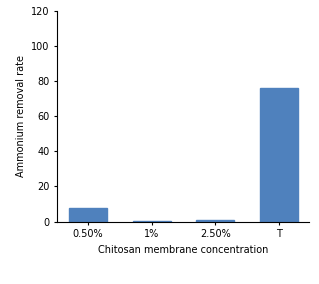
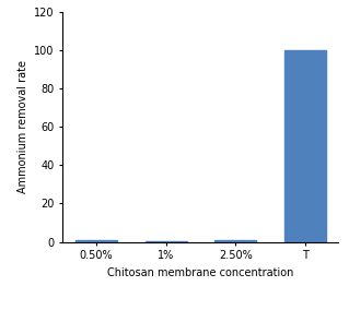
0.50%: 8 -> 1
T: 76 -> 100
